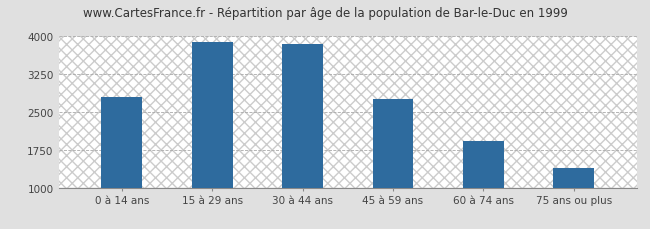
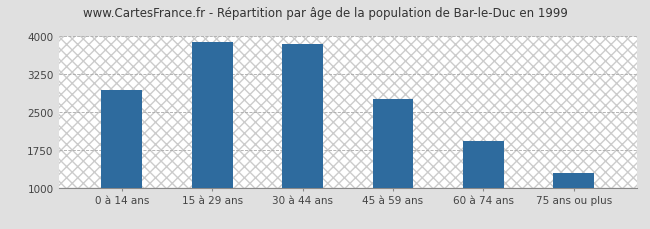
0 à 14 ans: 2790 -> 2920
75 ans ou plus: 1390 -> 1280
